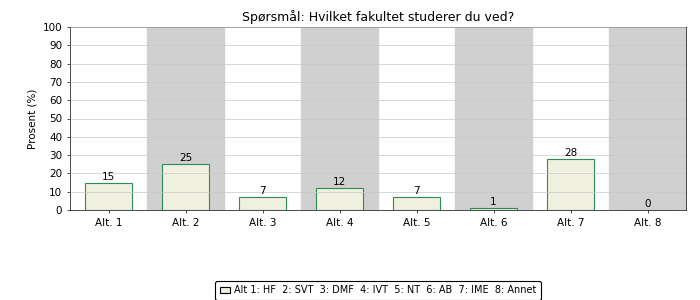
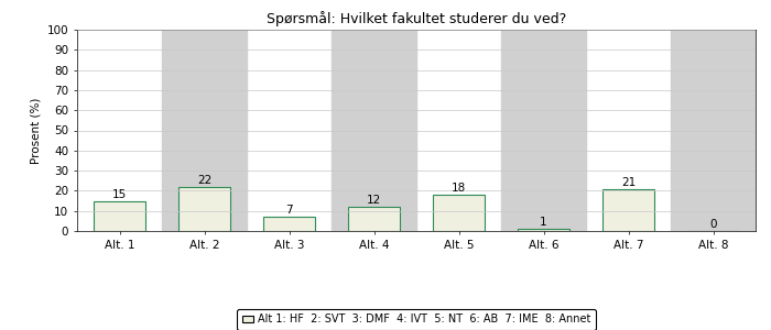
Alt. 2: 25 -> 22
Alt. 5: 7 -> 18
Alt. 7: 28 -> 21
